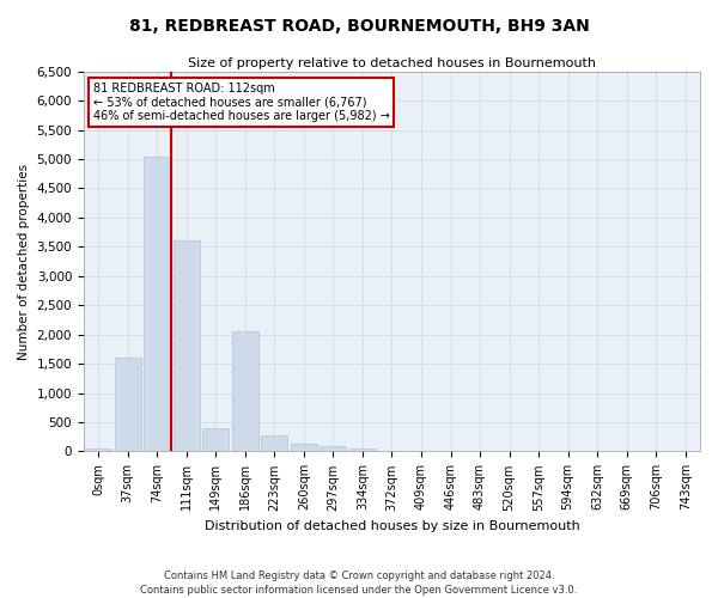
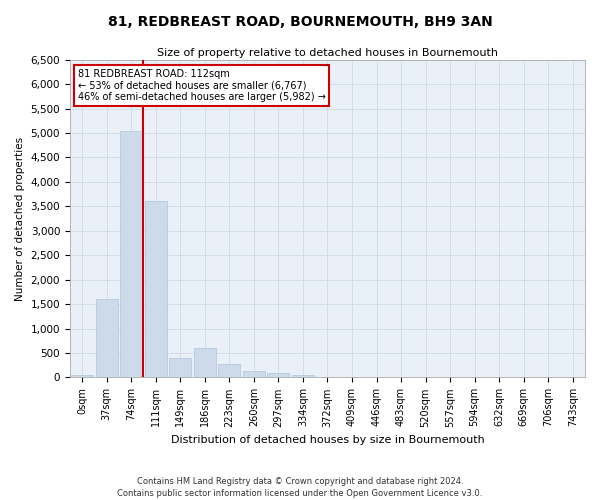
186sqm: 2,050 -> 600
